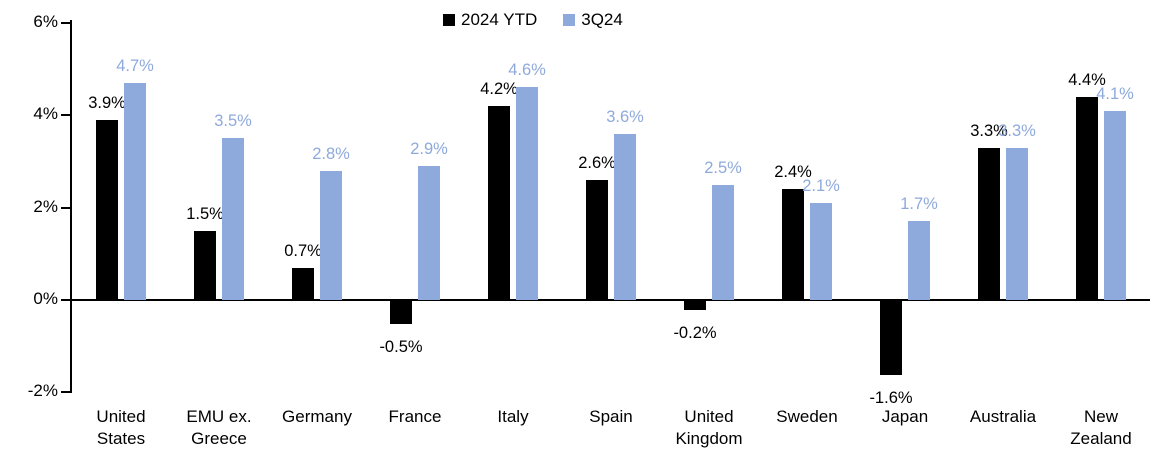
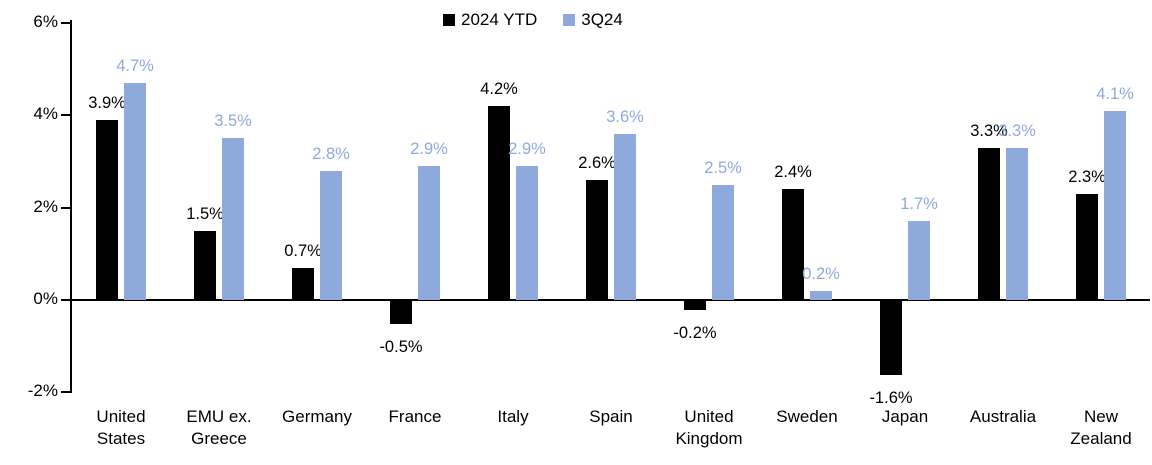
3Q24/Italy: 4.6% -> 2.9%
3Q24/Sweden: 2.1% -> 0.2%
2024 YTD/New Zealand: 4.4% -> 2.3%
